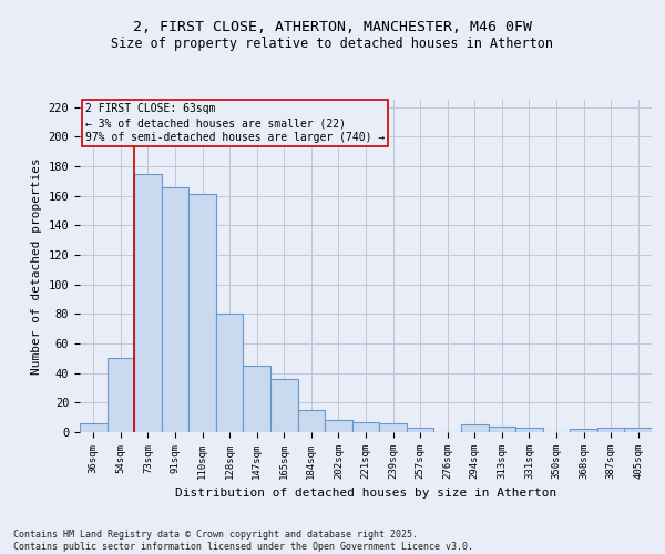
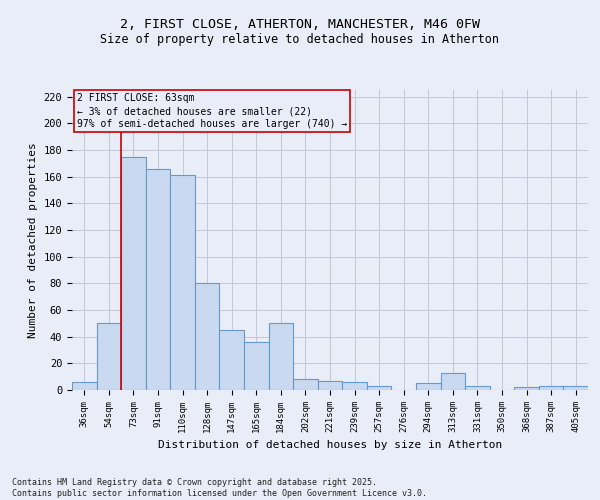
184sqm: 15 -> 50
313sqm: 4 -> 13
